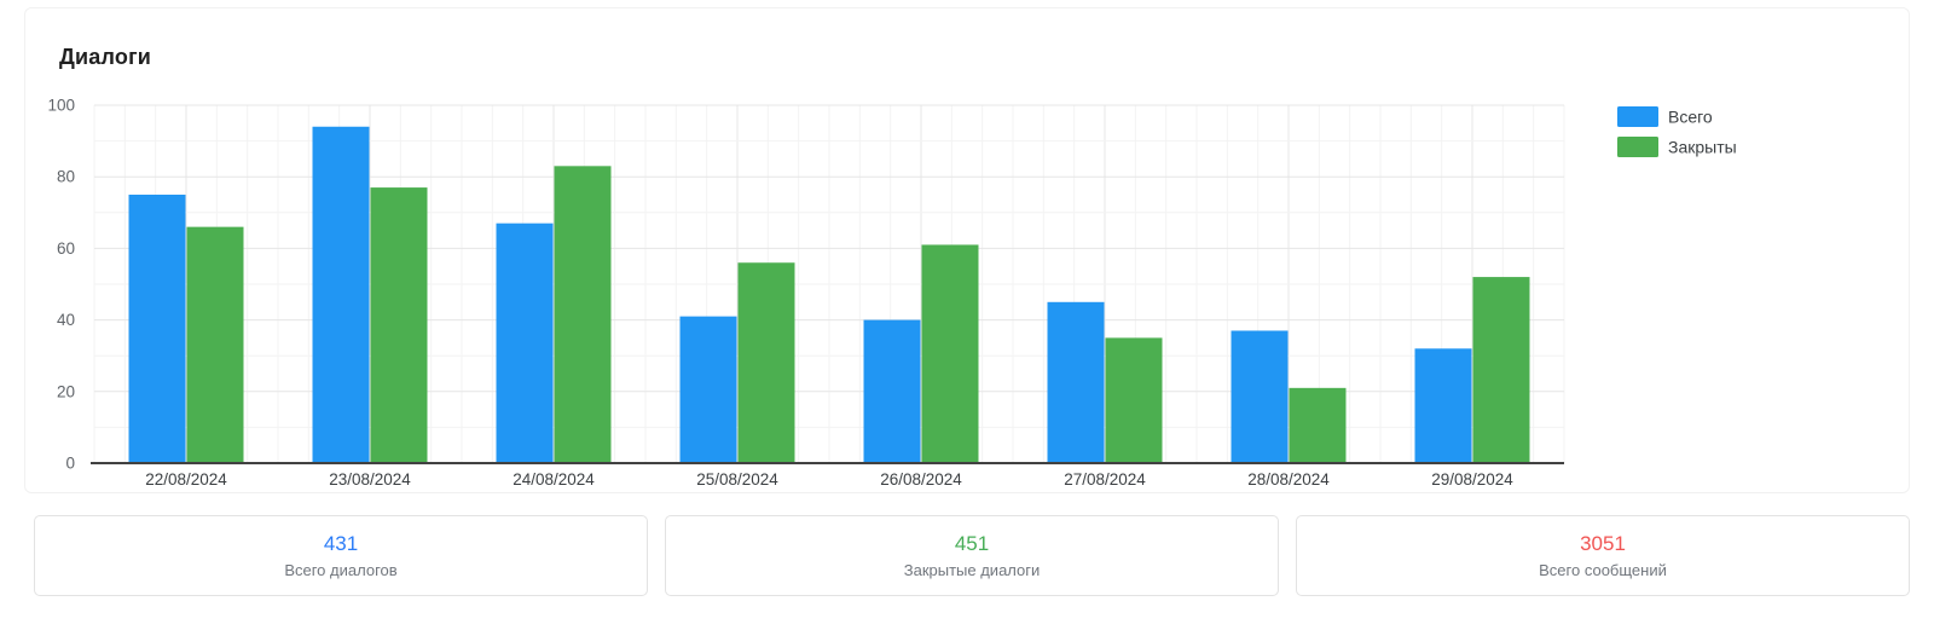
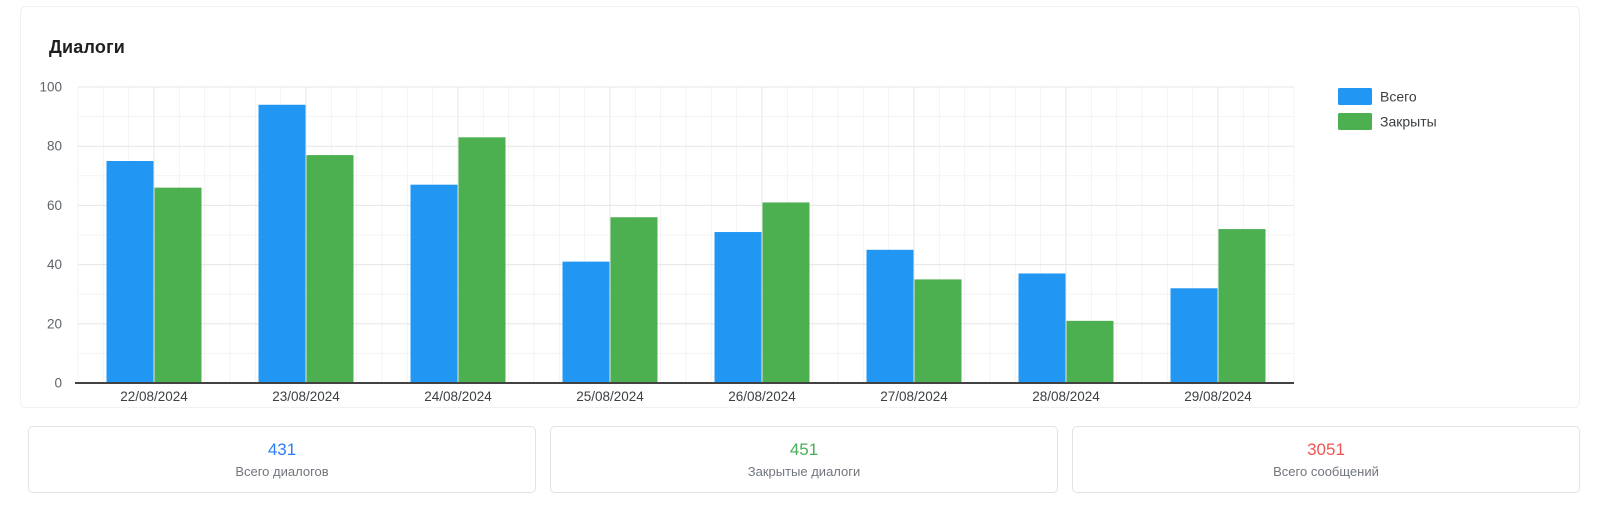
Всего/26/08/2024: 40 -> 51
